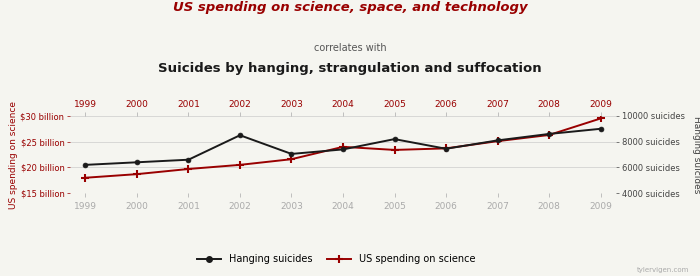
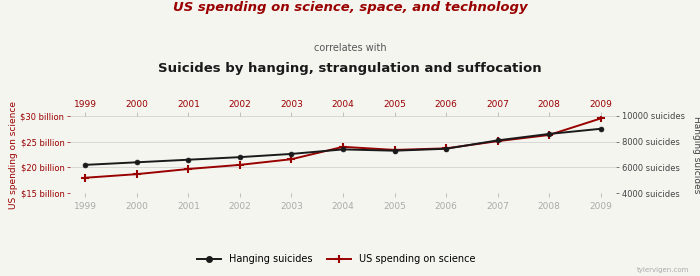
Hanging suicides/2002: 8500 suicides -> 6800 suicides
Hanging suicides/2005: 8200 suicides -> 7300 suicides
